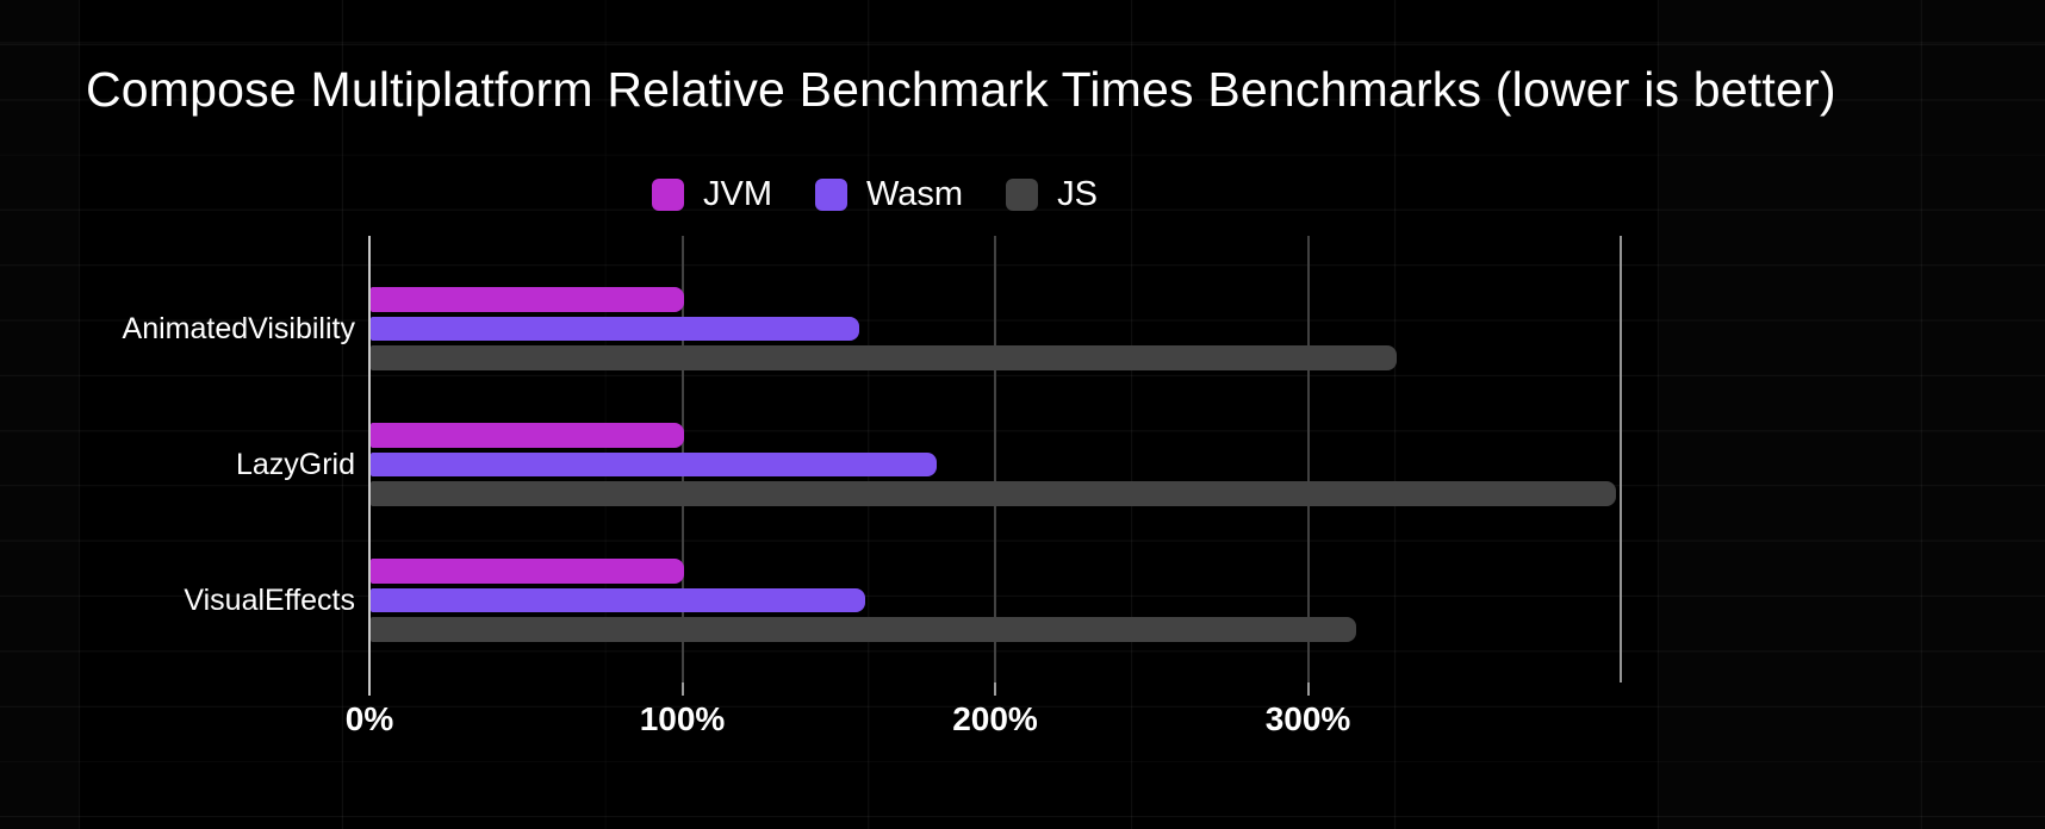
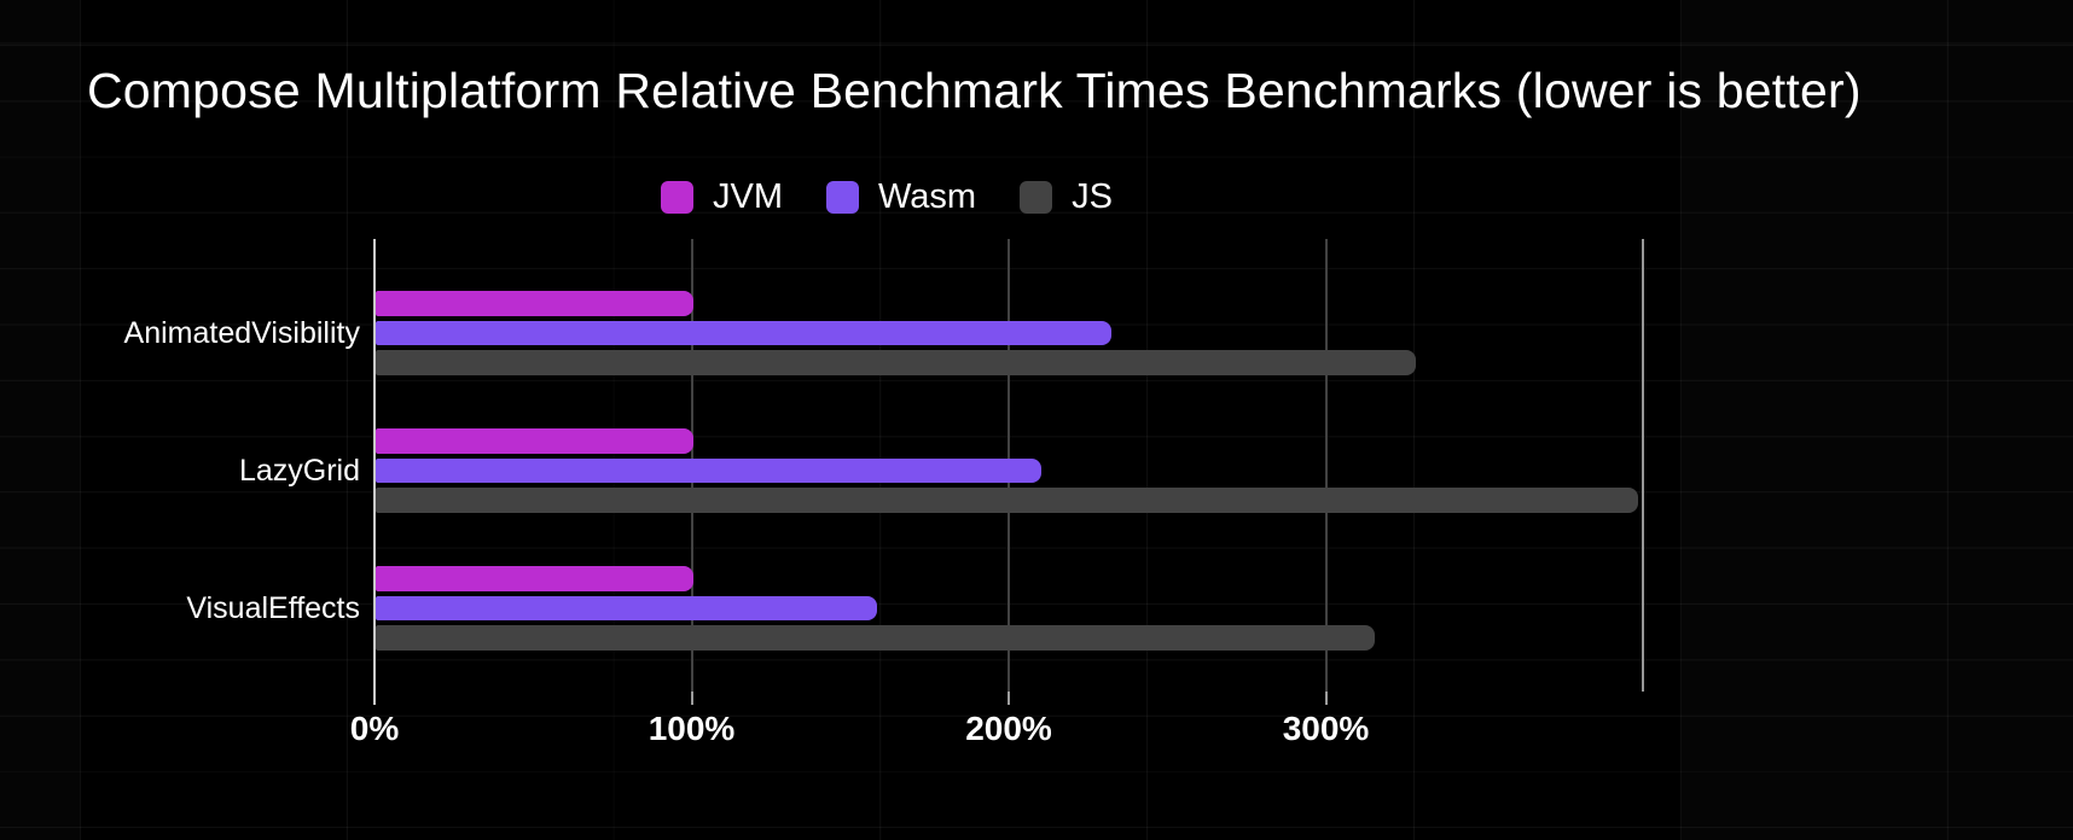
Wasm/AnimatedVisibility: 156% -> 232%
Wasm/LazyGrid: 181% -> 210%
